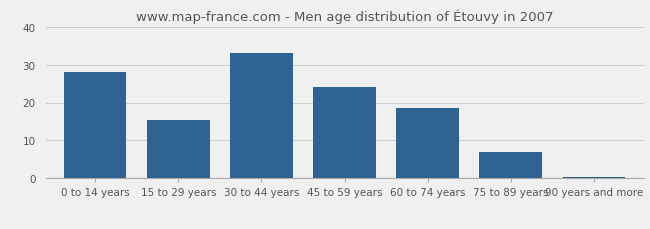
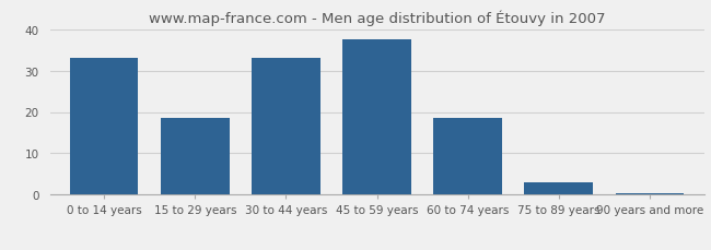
0 to 14 years: 28.0 -> 33.0
15 to 29 years: 15.5 -> 18.5
45 to 59 years: 24.0 -> 37.5
75 to 89 years: 7.0 -> 3.0
